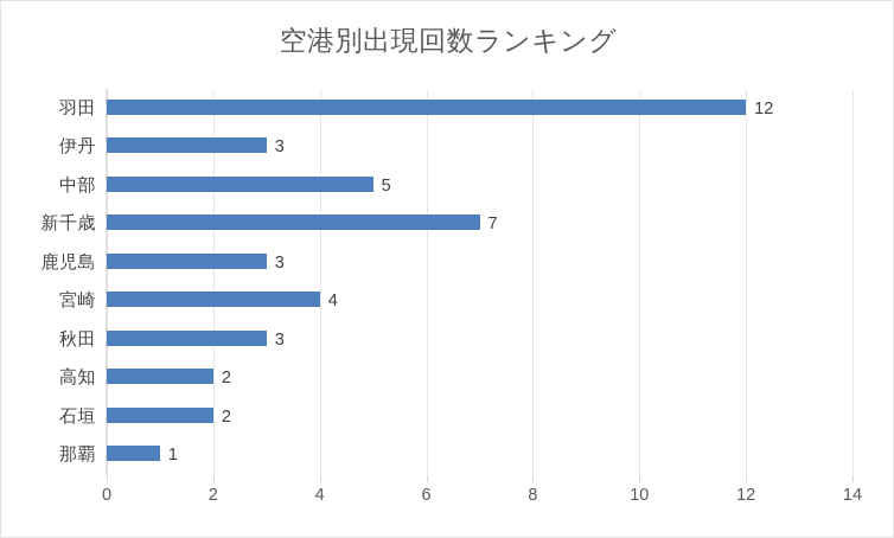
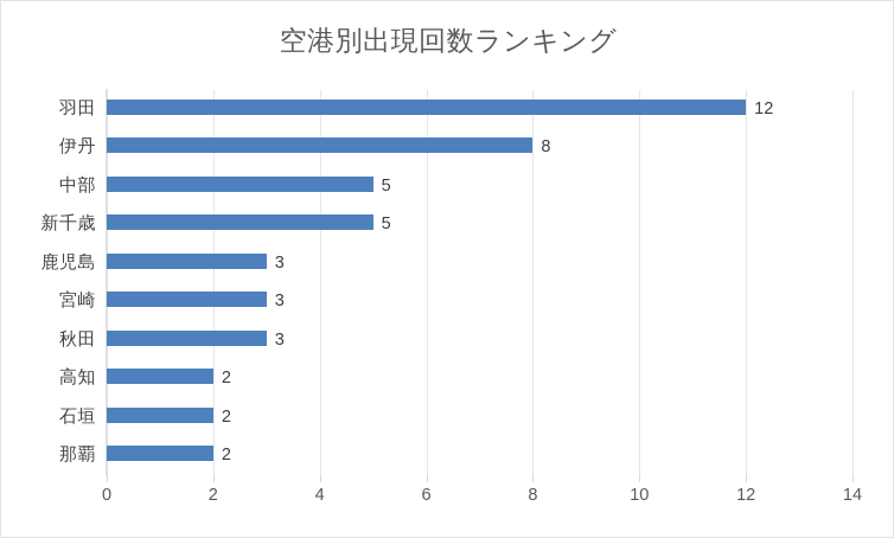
伊丹: 3 -> 8
新千歳: 7 -> 5
宮崎: 4 -> 3
那覇: 1 -> 2
